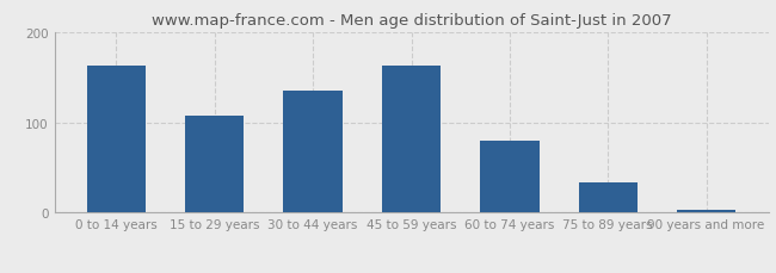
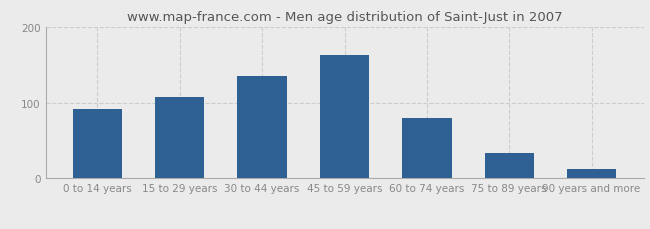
0 to 14 years: 162 -> 92
90 years and more: 3 -> 12
